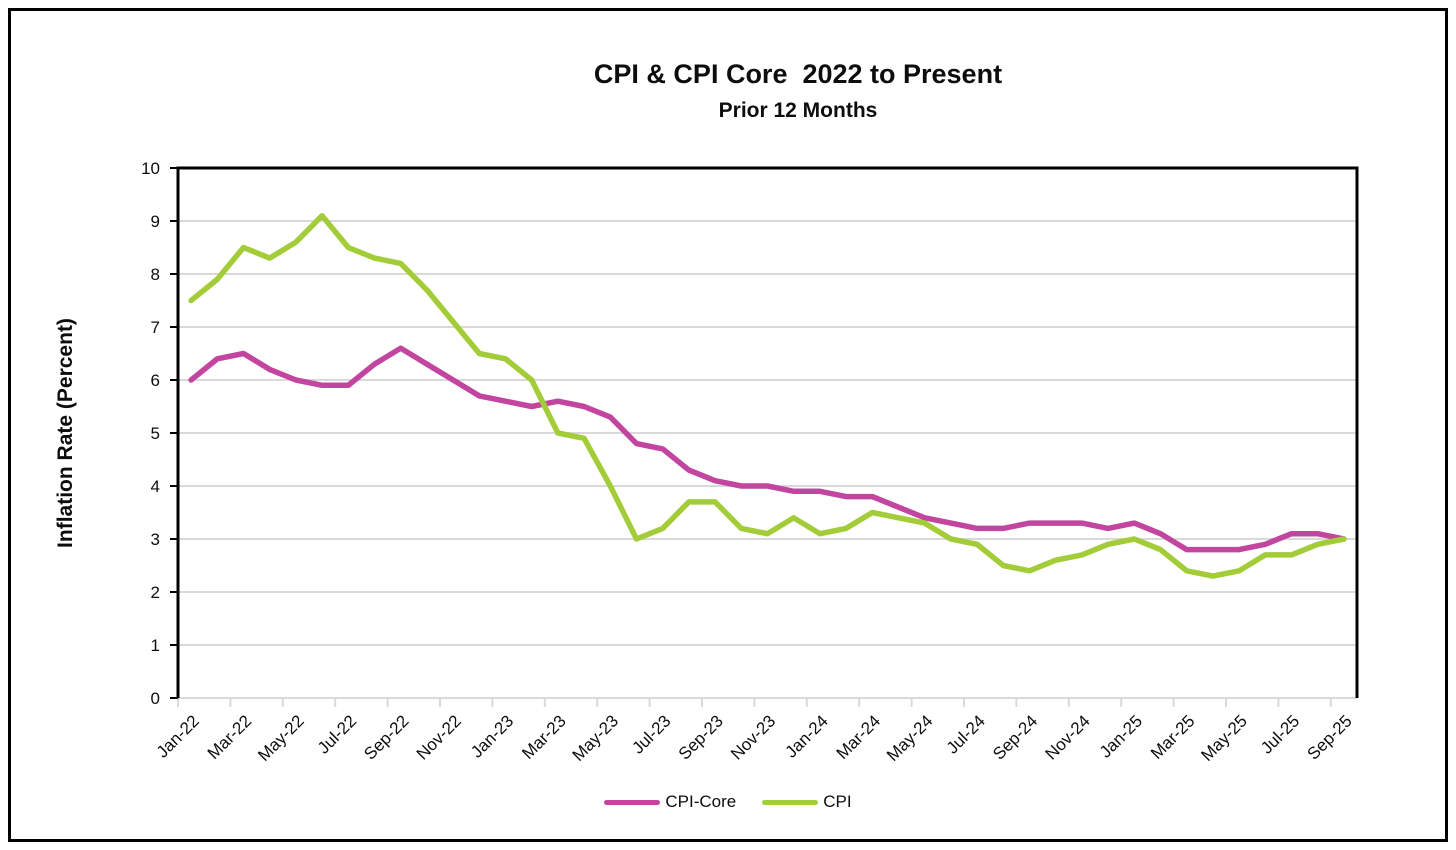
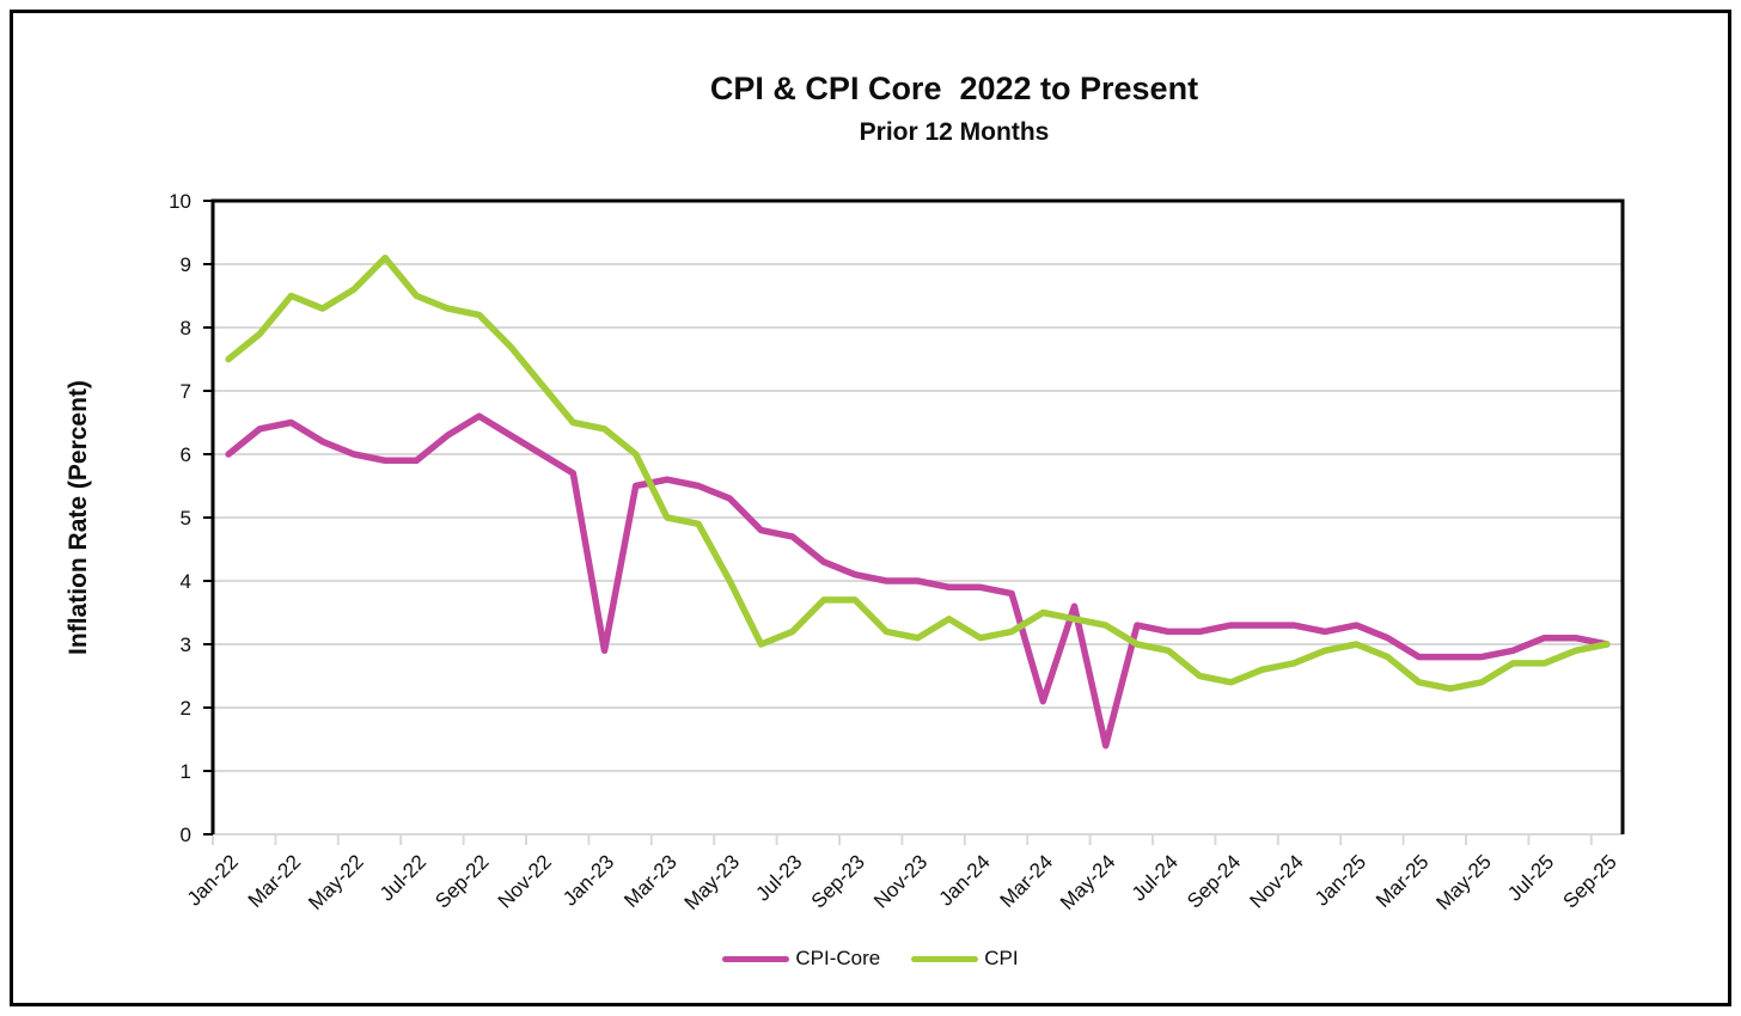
CPI-Core/Jan-23: 5.6 -> 2.9
CPI-Core/Mar-24: 3.8 -> 2.1
CPI-Core/May-24: 3.4 -> 1.4
